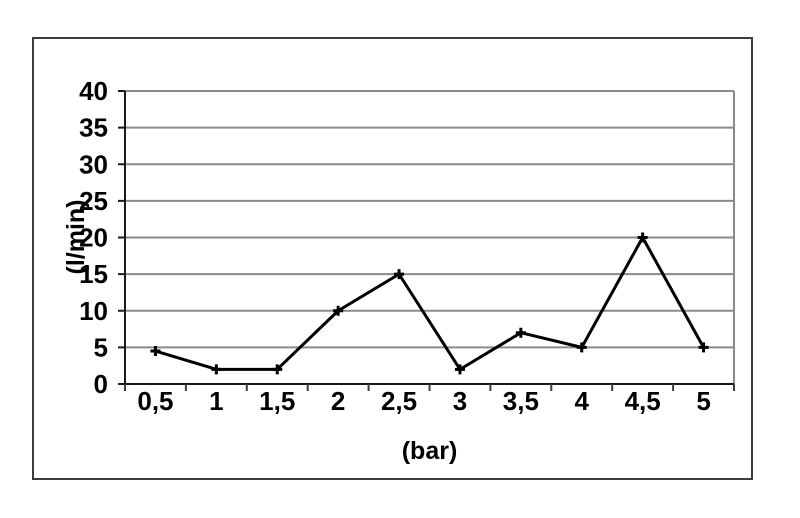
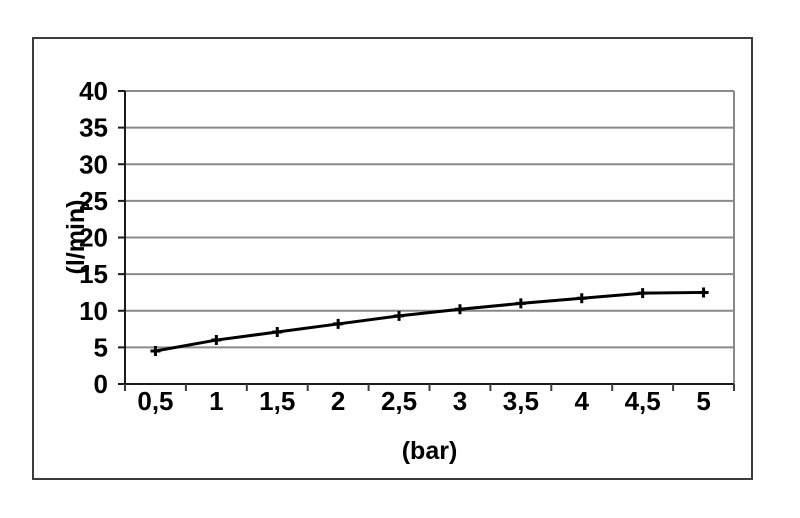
1: 2 -> 6
1,5: 2 -> 7
2: 10 -> 8
2,5: 15 -> 9
3: 2 -> 10
3,5: 7 -> 11
4: 5 -> 12
4,5: 20 -> 12
5: 5 -> 12
